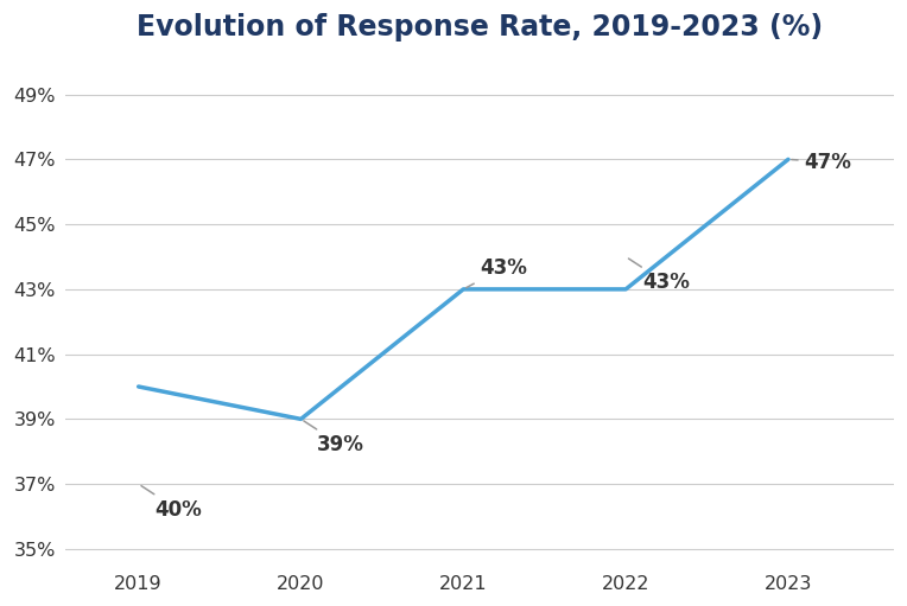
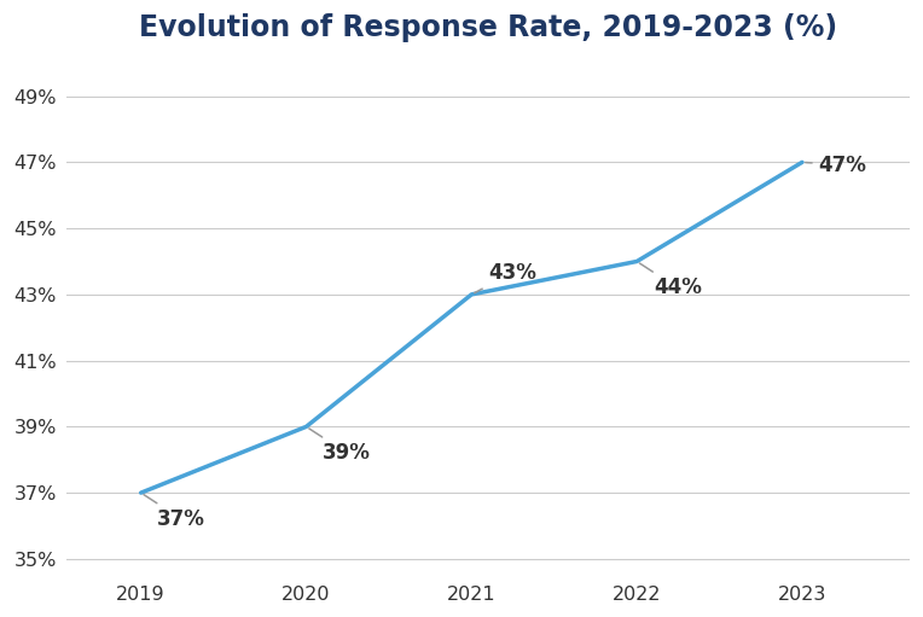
2019: 40% -> 37%
2022: 43% -> 44%
